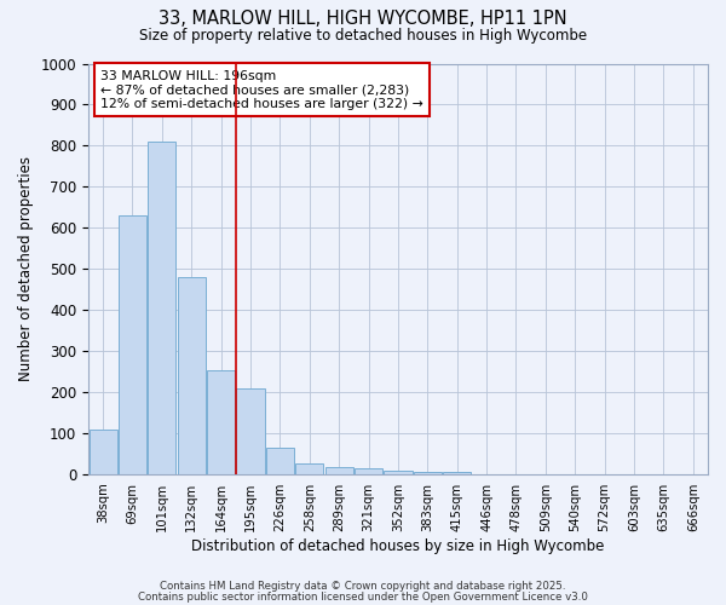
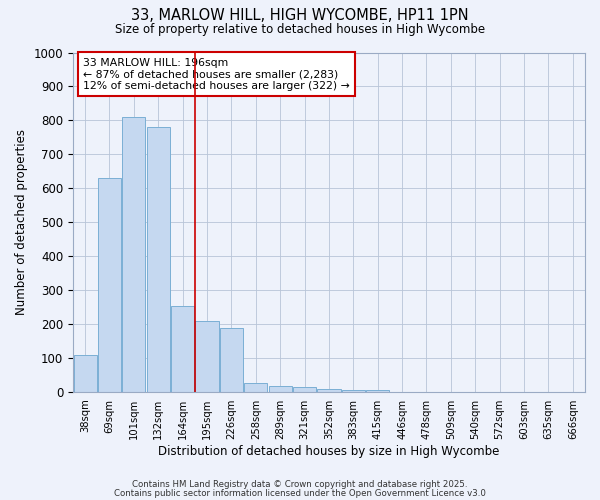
132sqm: 480 -> 780
226sqm: 65 -> 190
